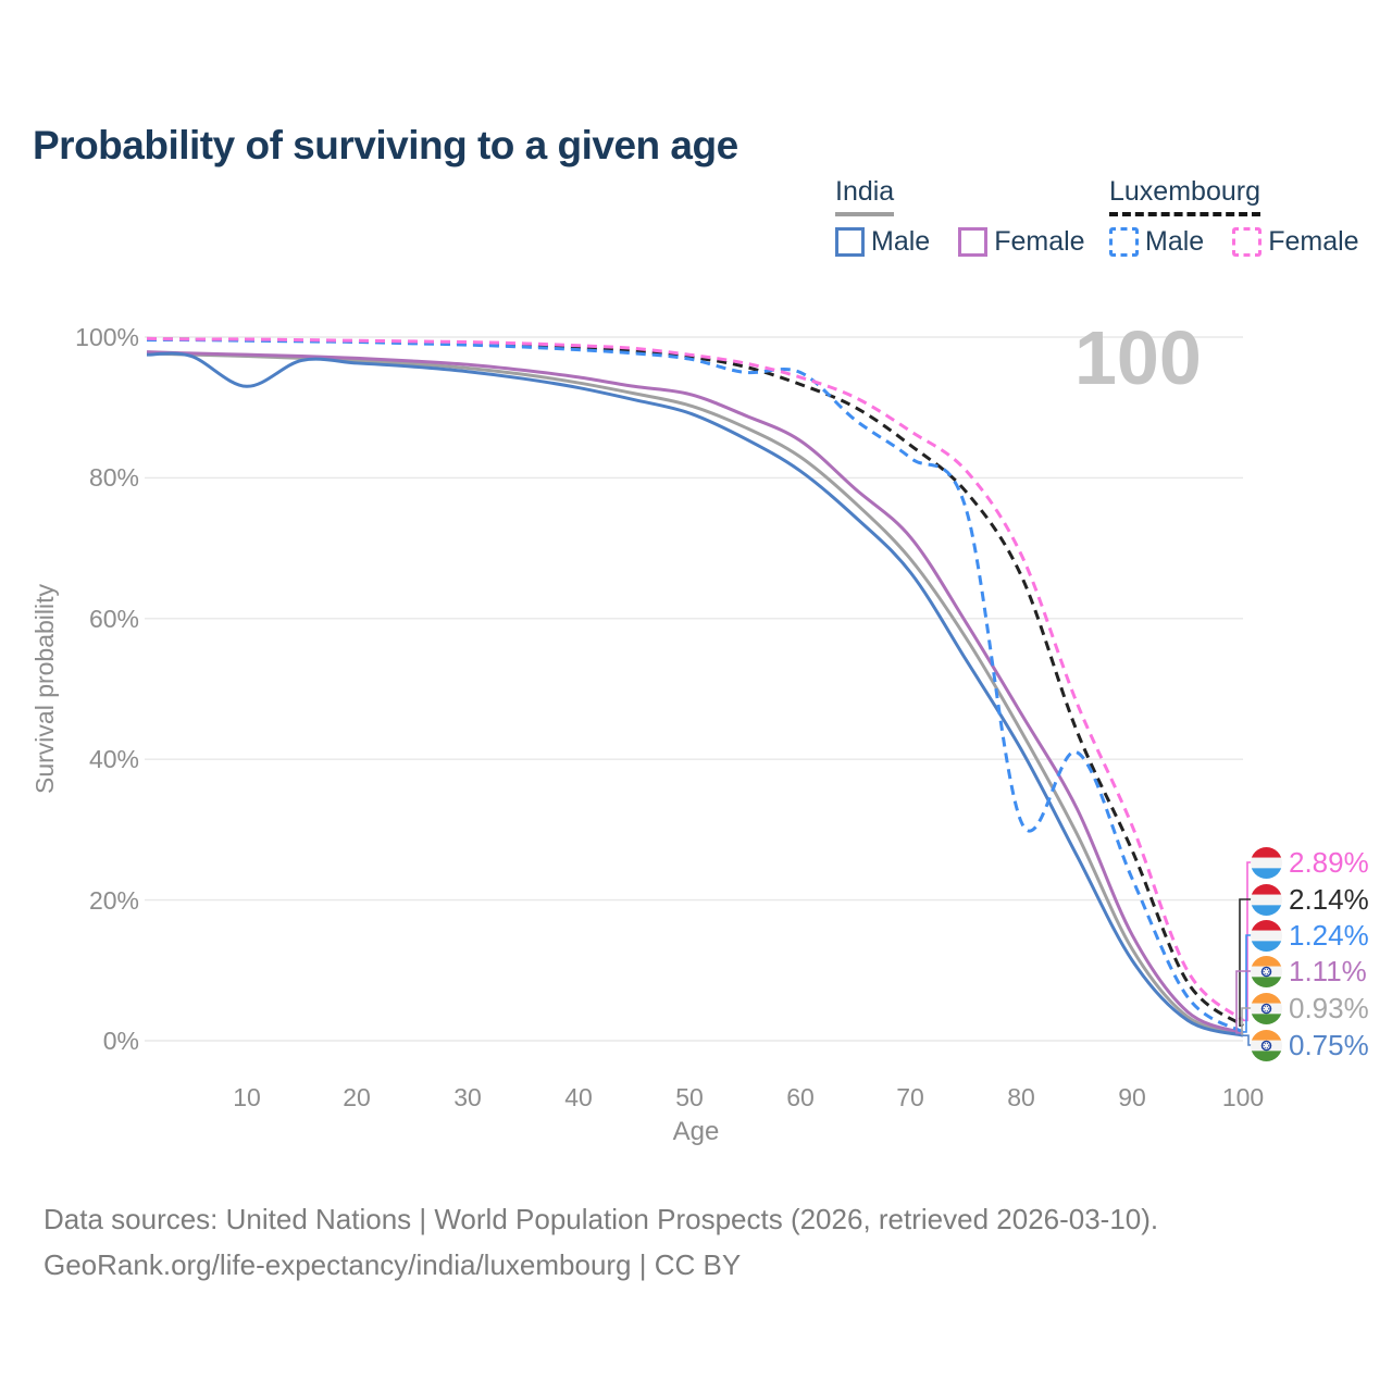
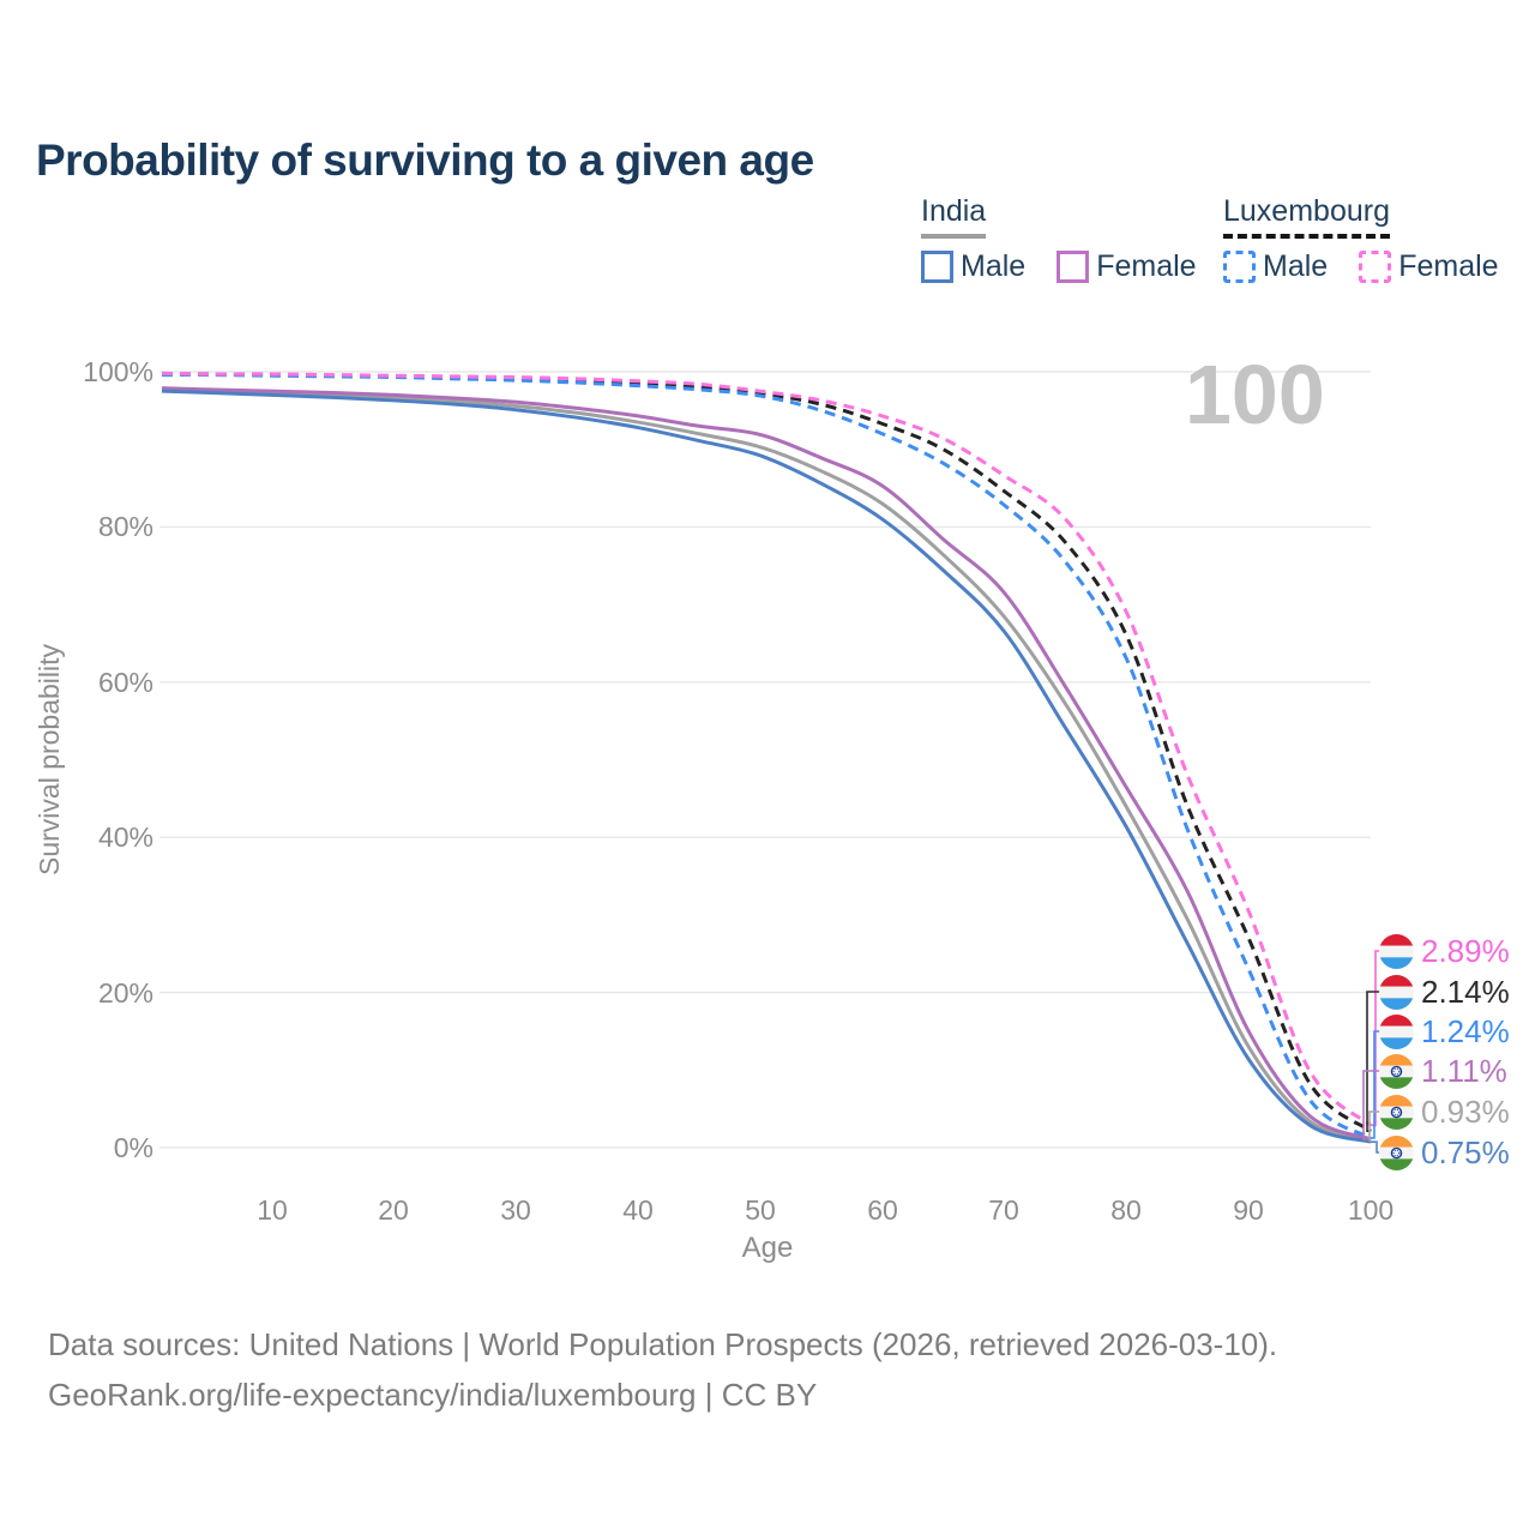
India Male/10: 93% -> 97%
Luxembourg Male/60: 95% -> 92%
Luxembourg Male/80: 31% -> 63%
